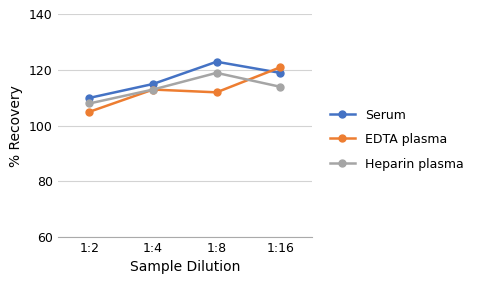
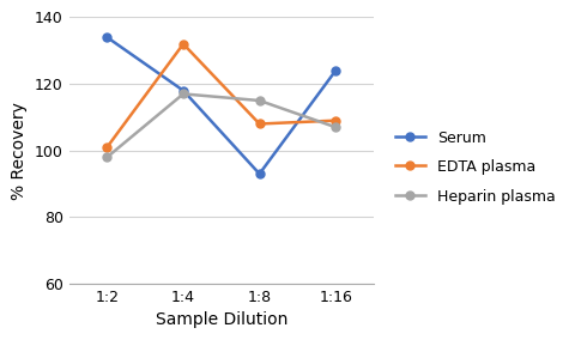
Serum/1:2: 110 -> 134
EDTA plasma/1:2: 105 -> 101
Heparin plasma/1:2: 108 -> 98
Serum/1:4: 115 -> 118
EDTA plasma/1:4: 113 -> 132
Heparin plasma/1:4: 113 -> 117
Serum/1:8: 123 -> 93
EDTA plasma/1:8: 112 -> 108
Heparin plasma/1:8: 119 -> 115
Serum/1:16: 119 -> 124
EDTA plasma/1:16: 121 -> 109
Heparin plasma/1:16: 114 -> 107
